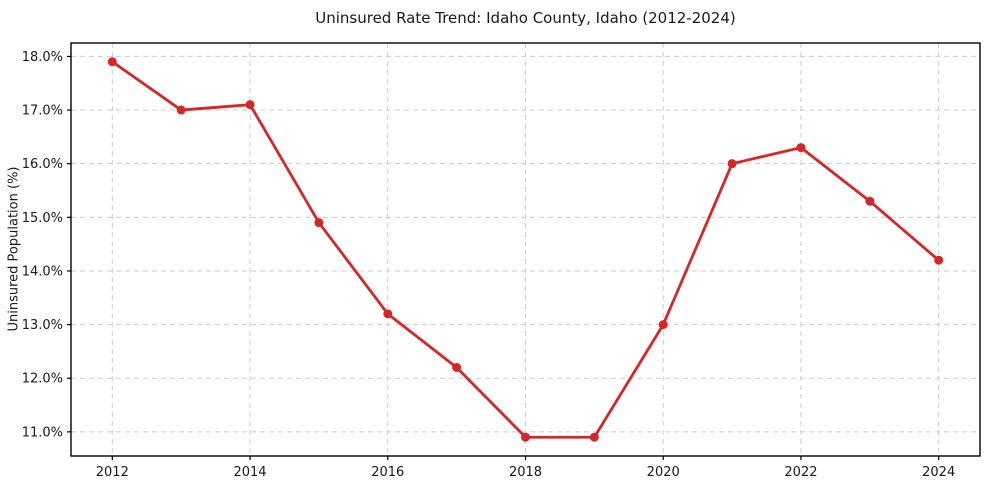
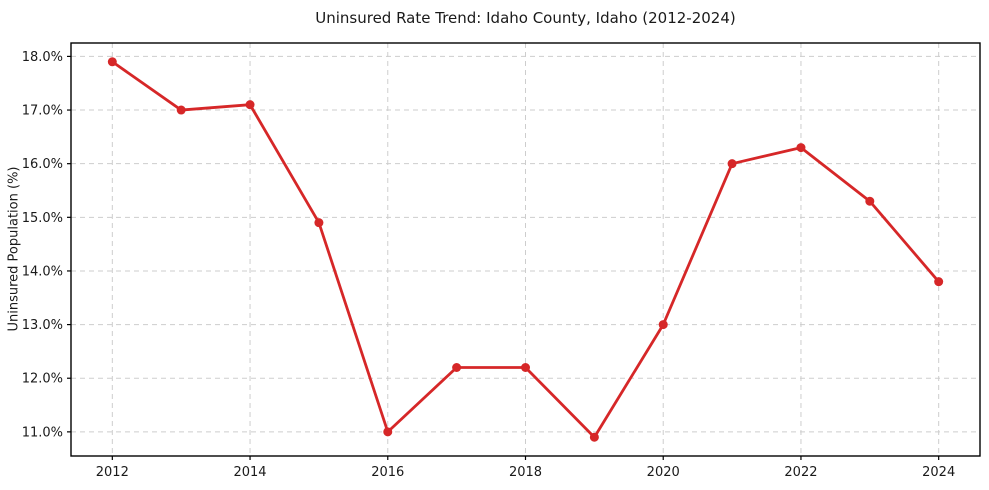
2016: 13.2% -> 11.0%
2018: 10.9% -> 12.2%
2024: 14.2% -> 13.8%
